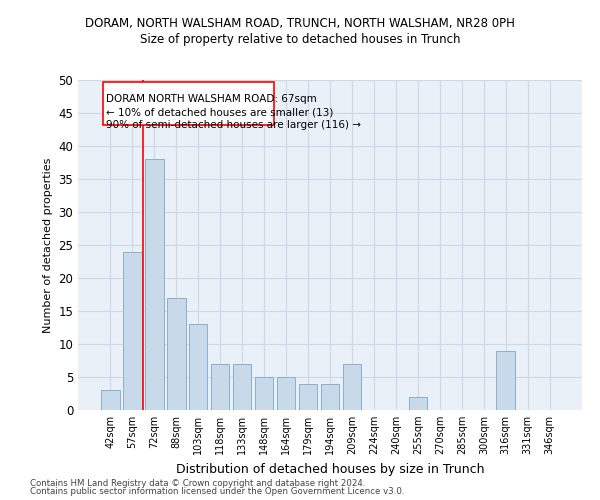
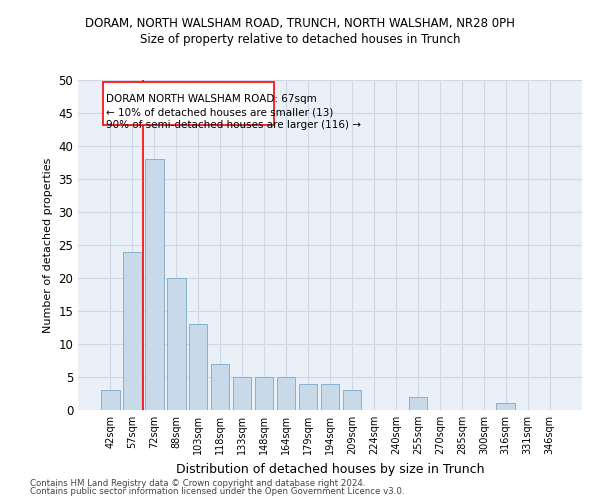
88sqm: 17 -> 20
133sqm: 7 -> 5
209sqm: 7 -> 3
316sqm: 9 -> 1
